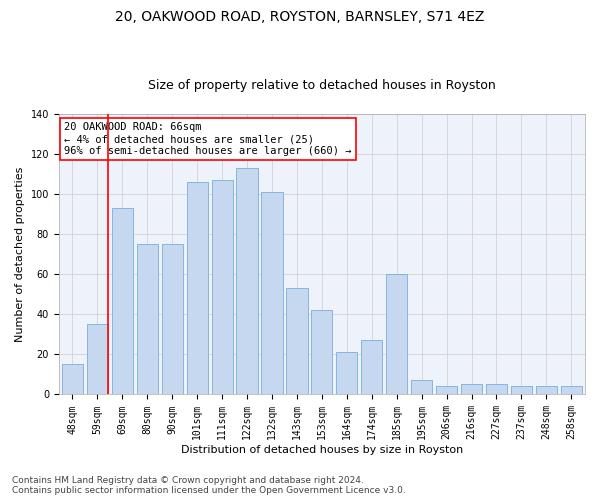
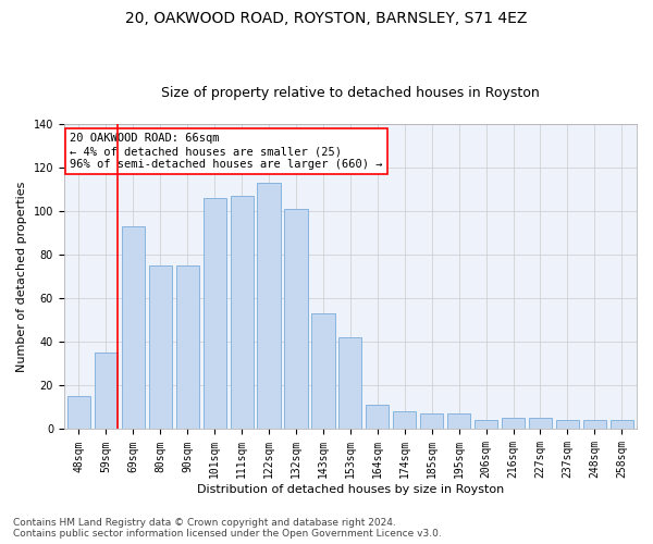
164sqm: 21 -> 11
174sqm: 27 -> 8
185sqm: 60 -> 7
